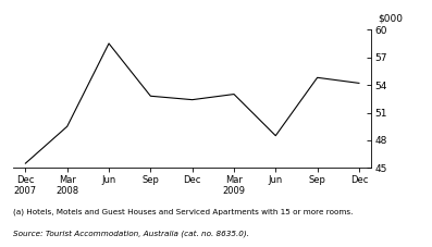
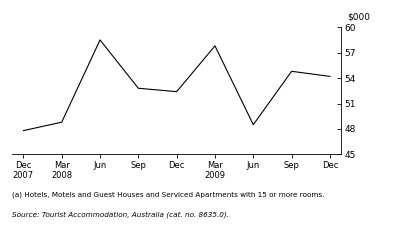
Dec 2007: 45.5 -> 47.8
Mar 2008: 49.5 -> 48.8
Mar 2009: 53.0 -> 57.8
